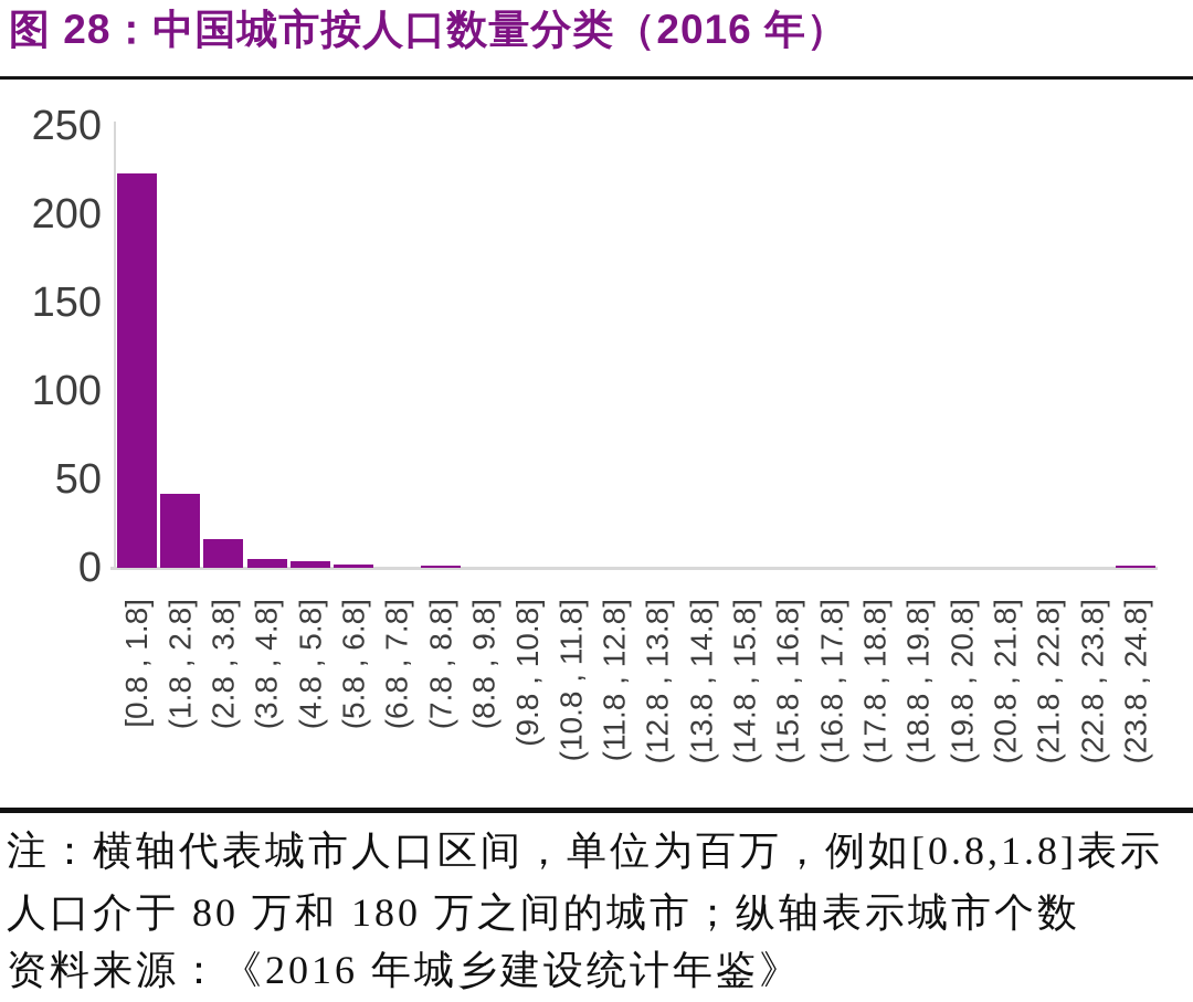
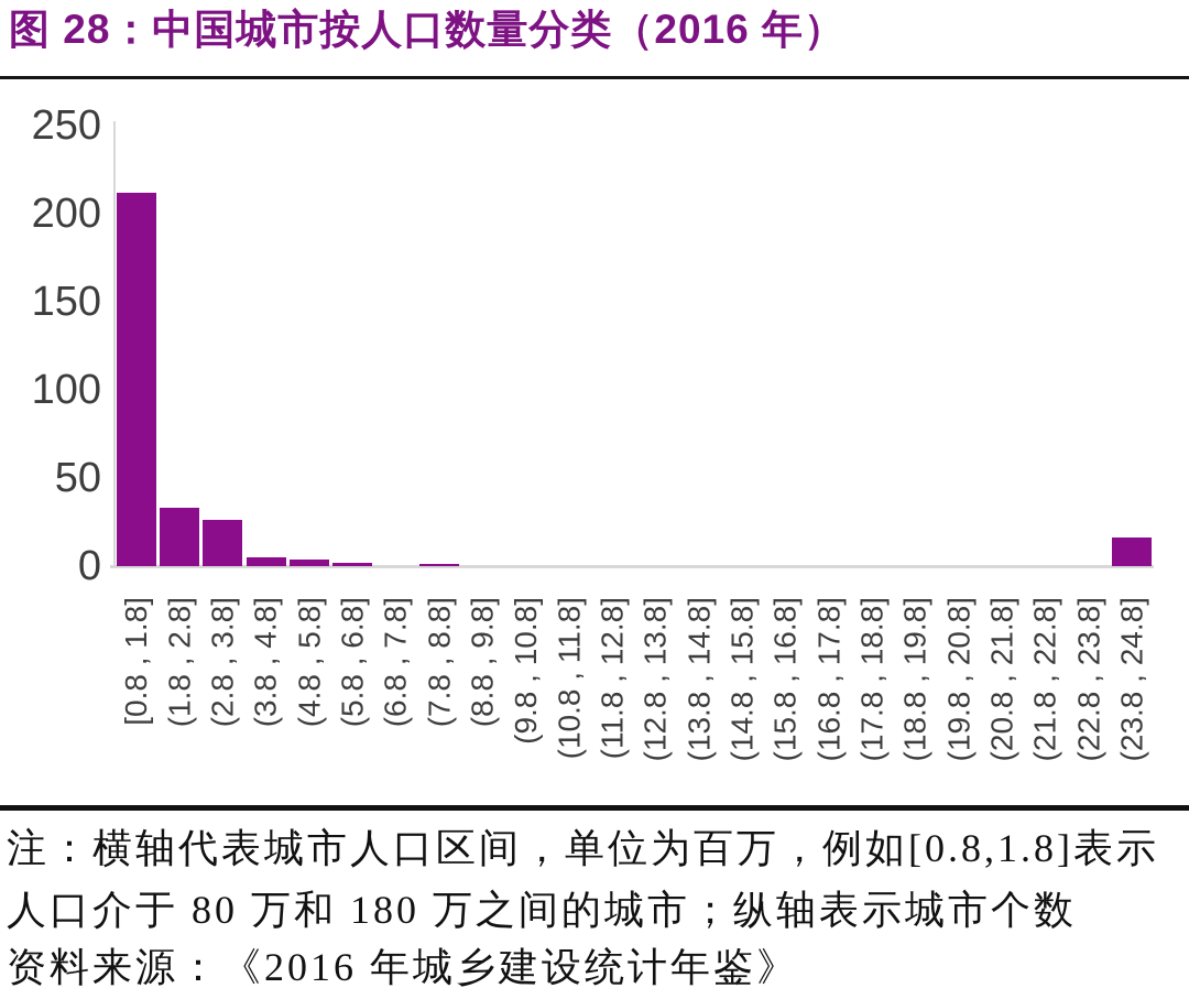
[0.8 , 1.8]: 223 -> 212
(1.8 , 2.8]: 42 -> 33
(2.8 , 3.8]: 16 -> 26
(23.8 , 24.8]: 1 -> 16
